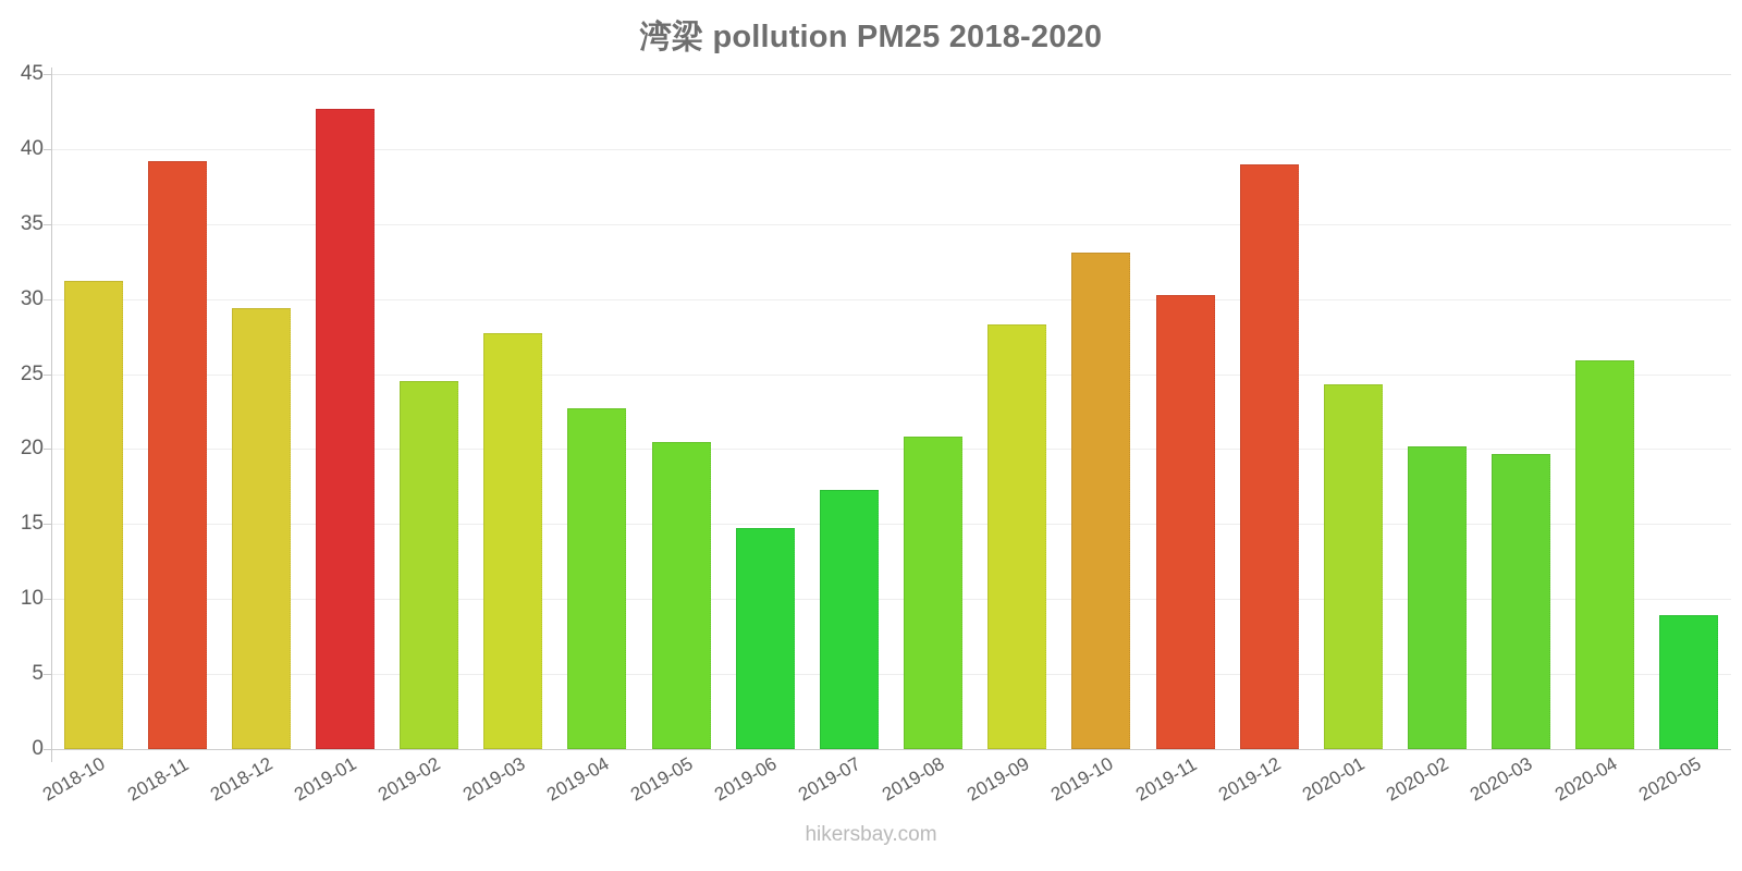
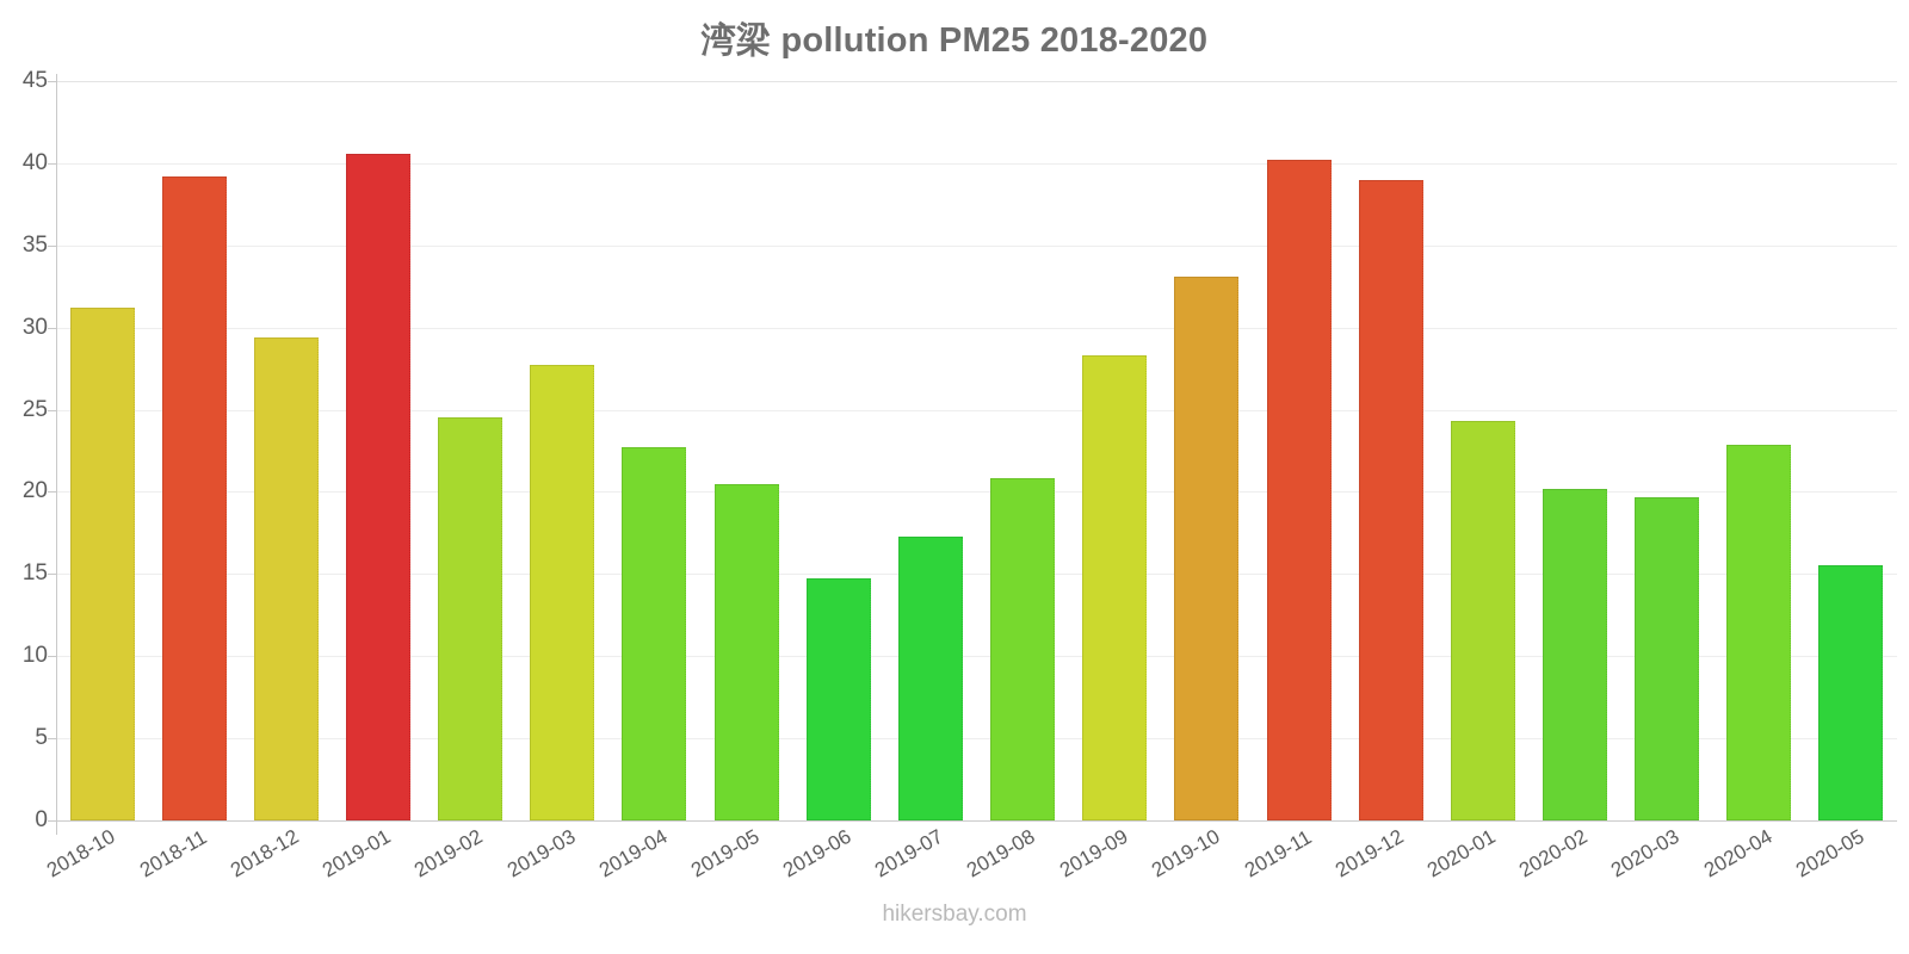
2019-01: 42.7 -> 40.6
2019-11: 30.3 -> 40.2
2020-04: 25.9 -> 22.9
2020-05: 8.9 -> 15.5
